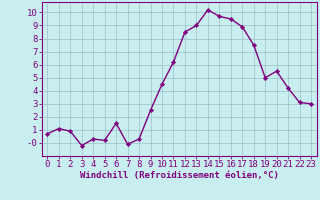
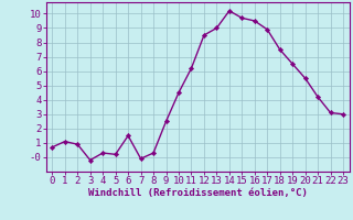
19: 5.0 -> 6.5
